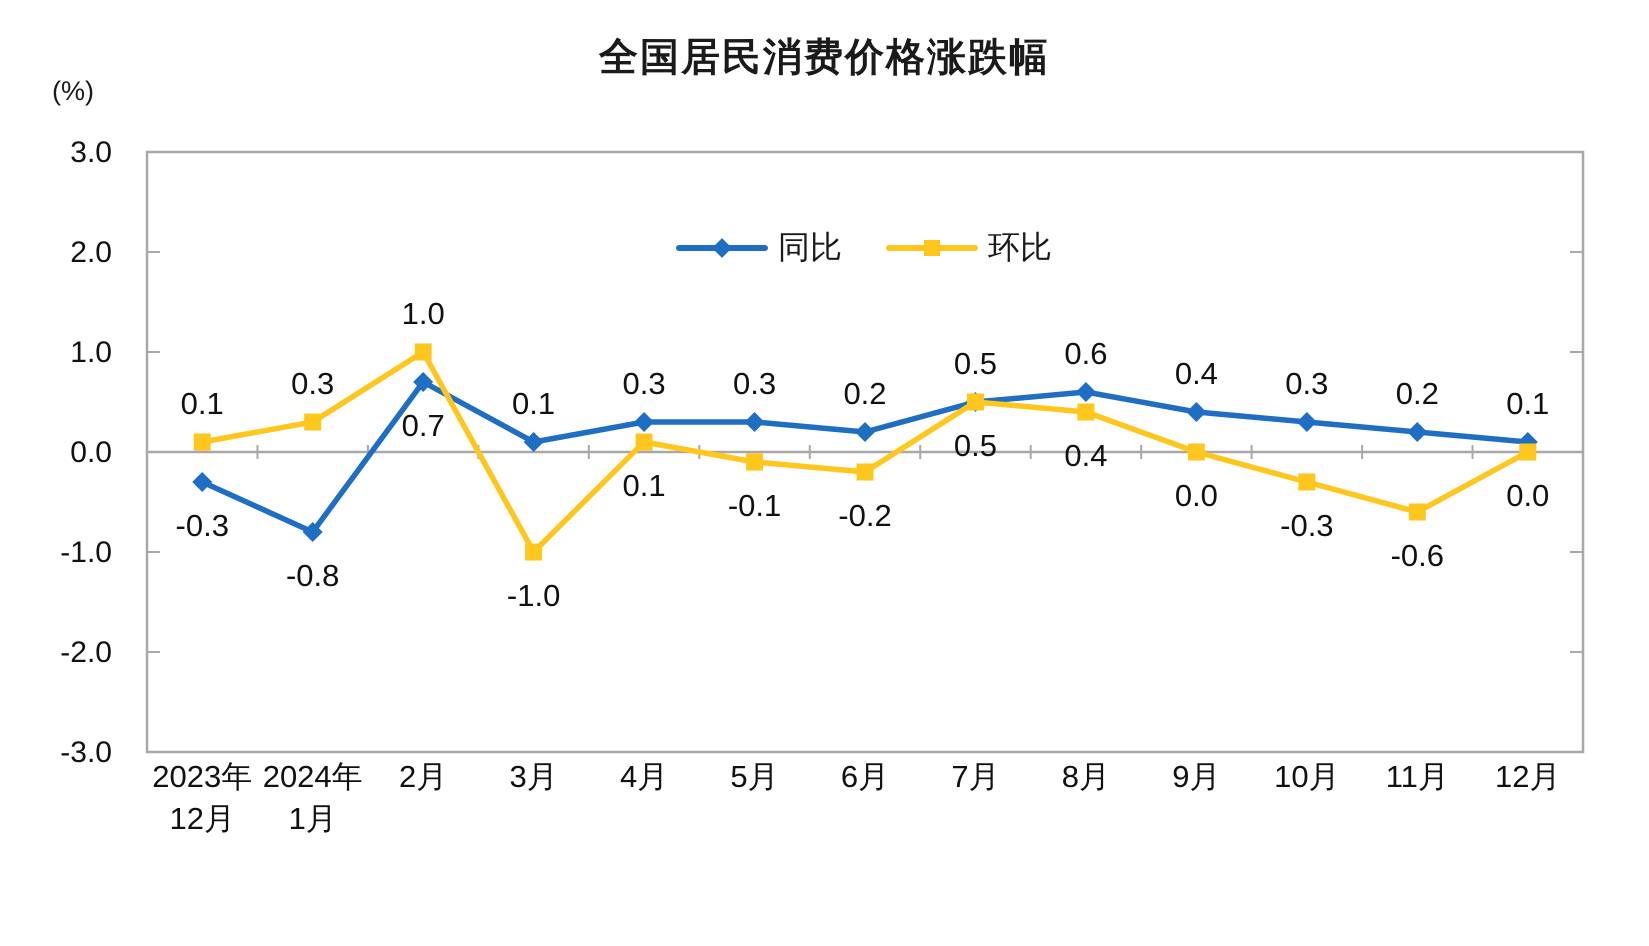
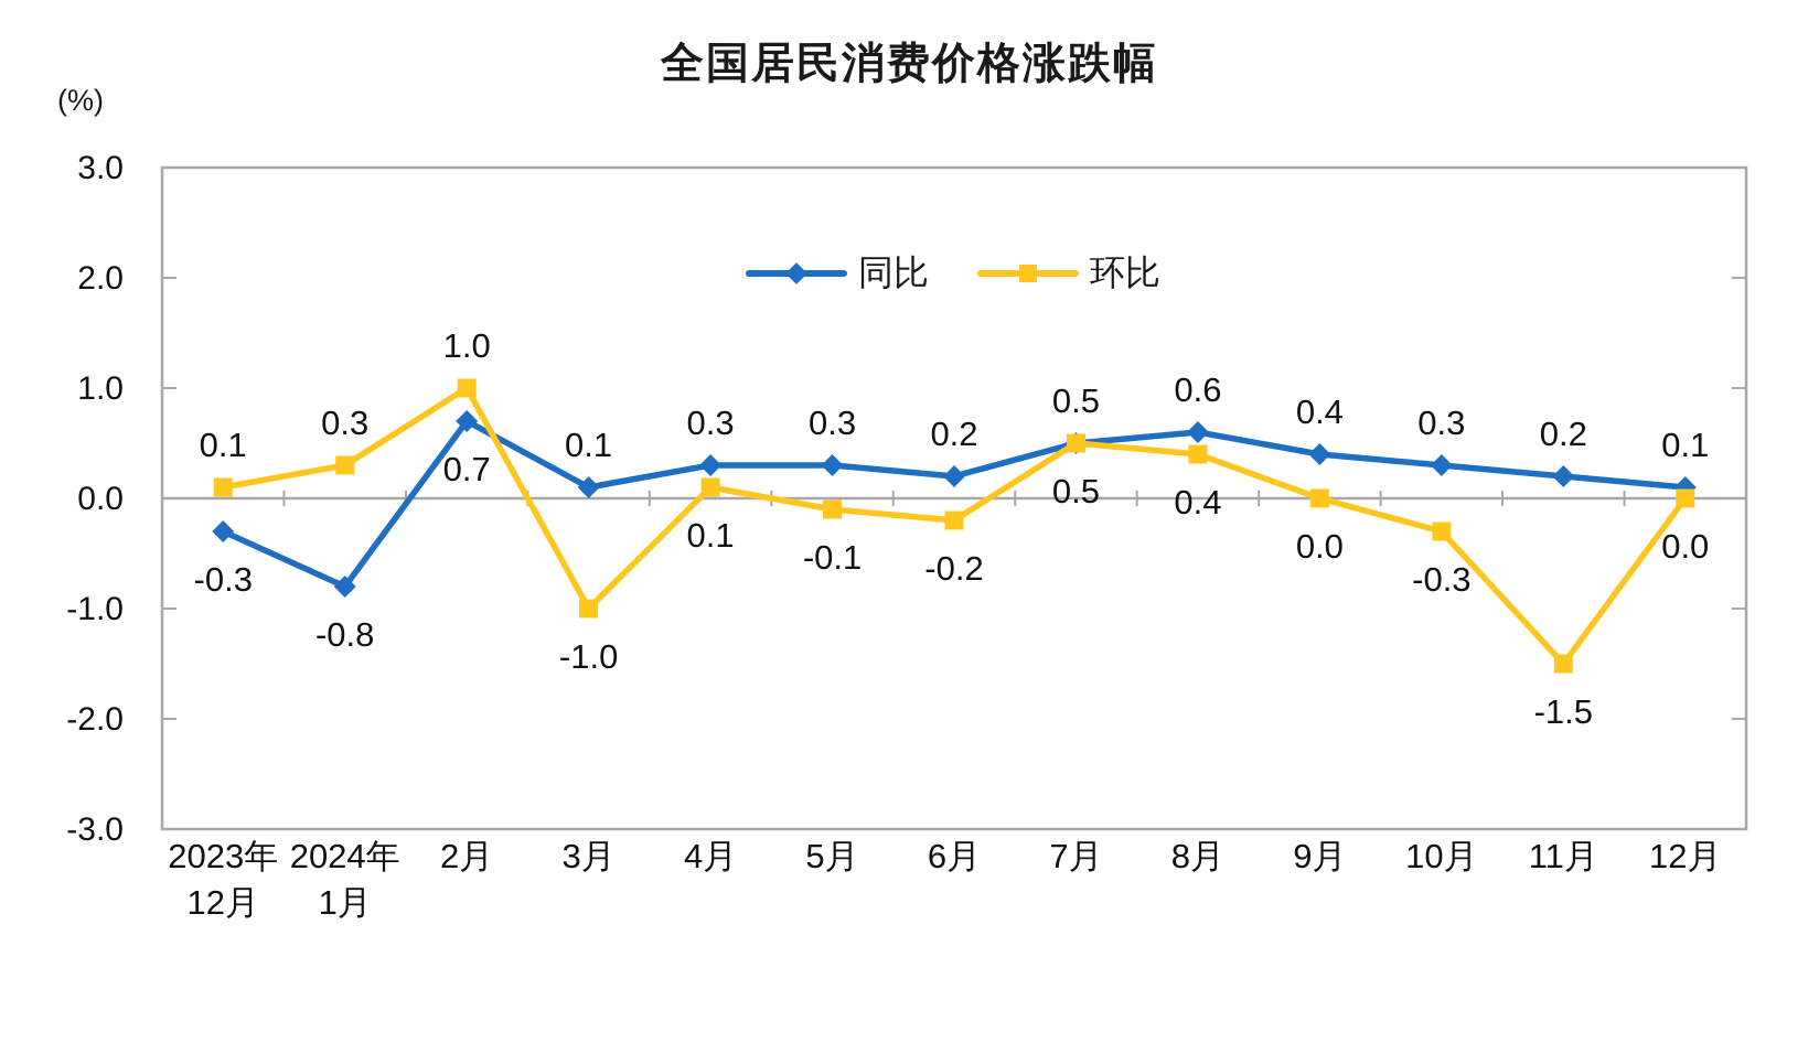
环比/11月: -0.6 -> -1.5
